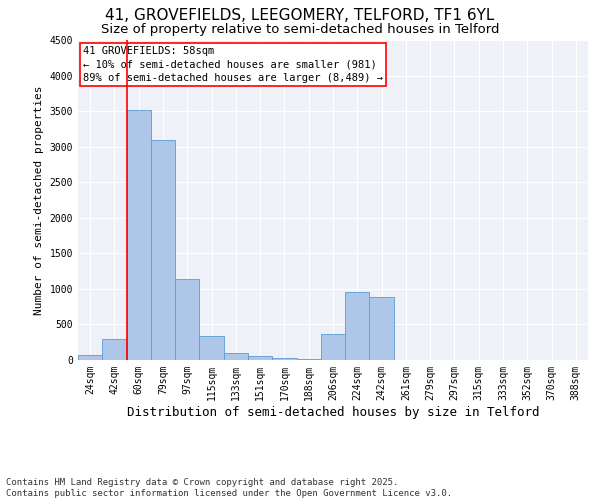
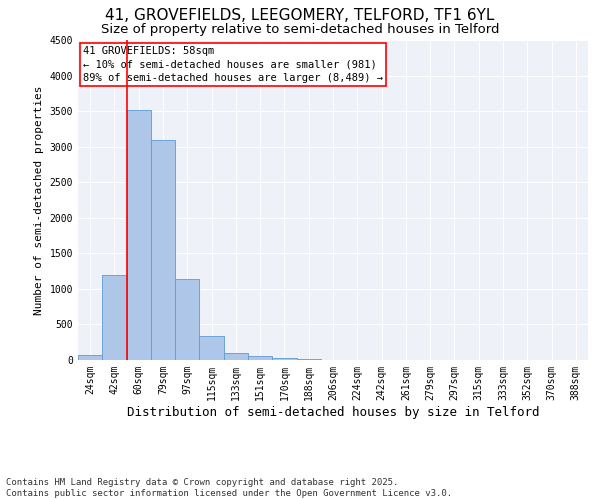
42sqm: 300 -> 1200
206sqm: 360 -> 0
224sqm: 960 -> 0
242sqm: 880 -> 0
